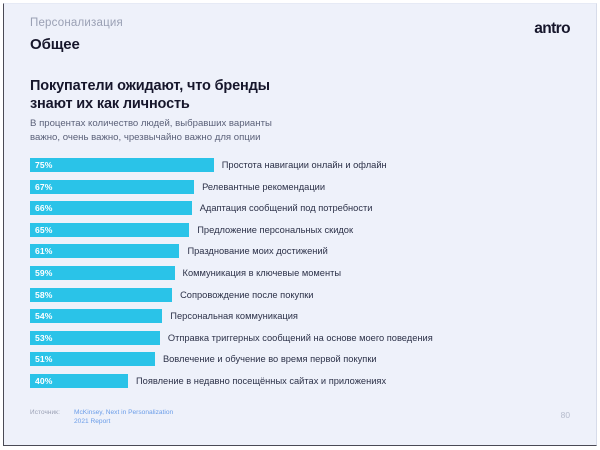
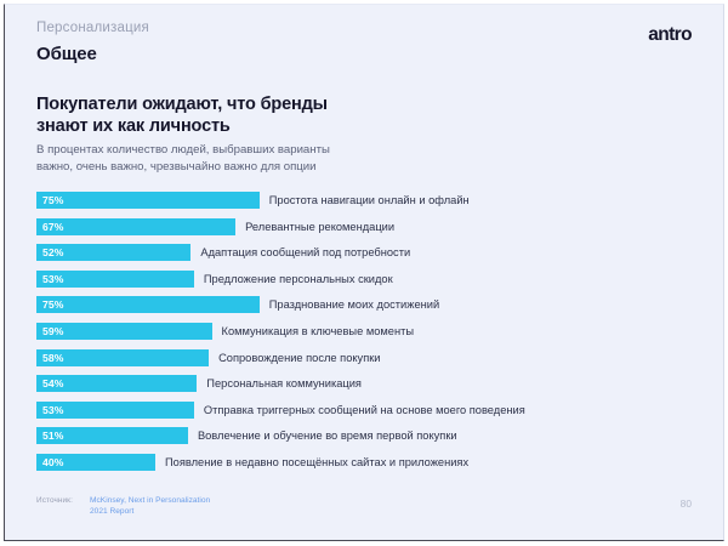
Адаптация сообщений под потребности: 66% -> 52%
Предложение персональных скидок: 65% -> 53%
Празднование моих достижений: 61% -> 75%
